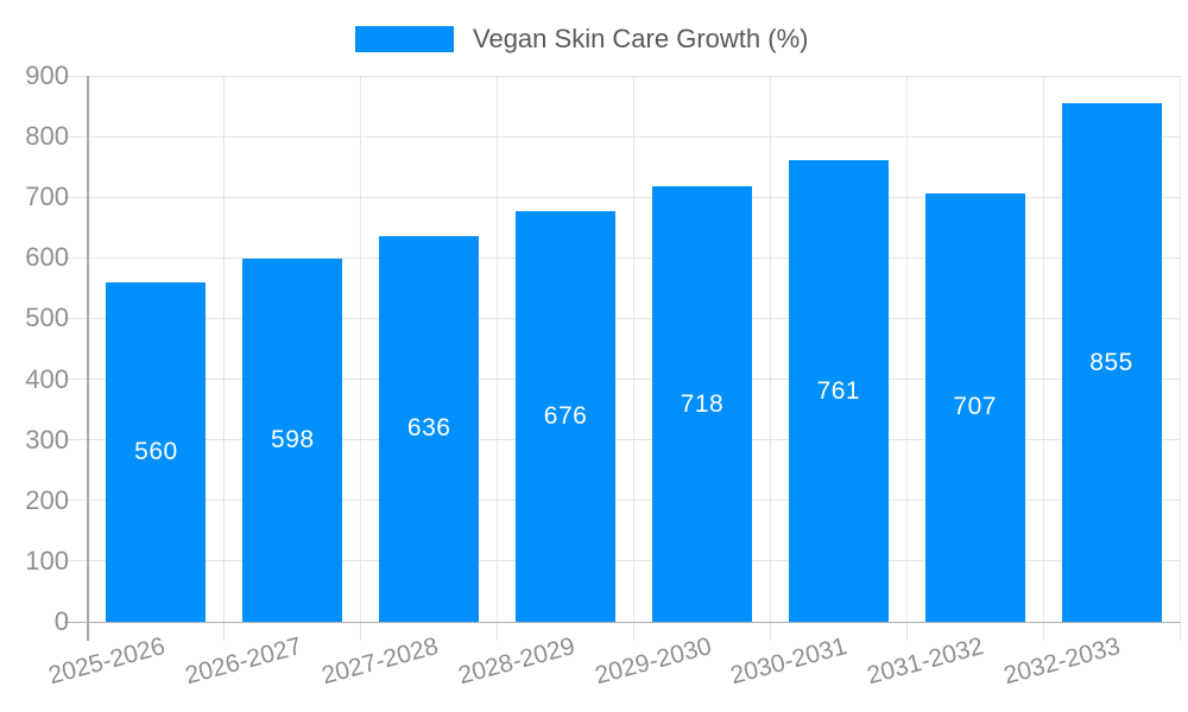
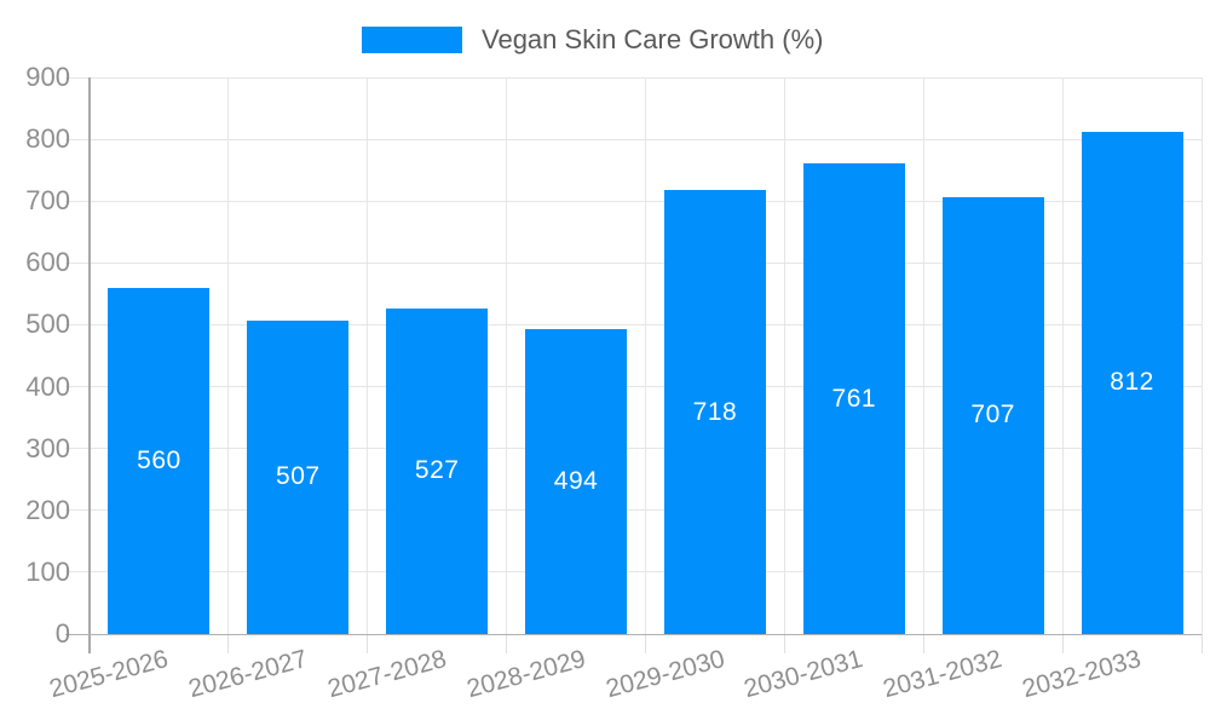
2026-2027: 598 -> 507
2027-2028: 636 -> 527
2028-2029: 676 -> 494
2032-2033: 855 -> 812
